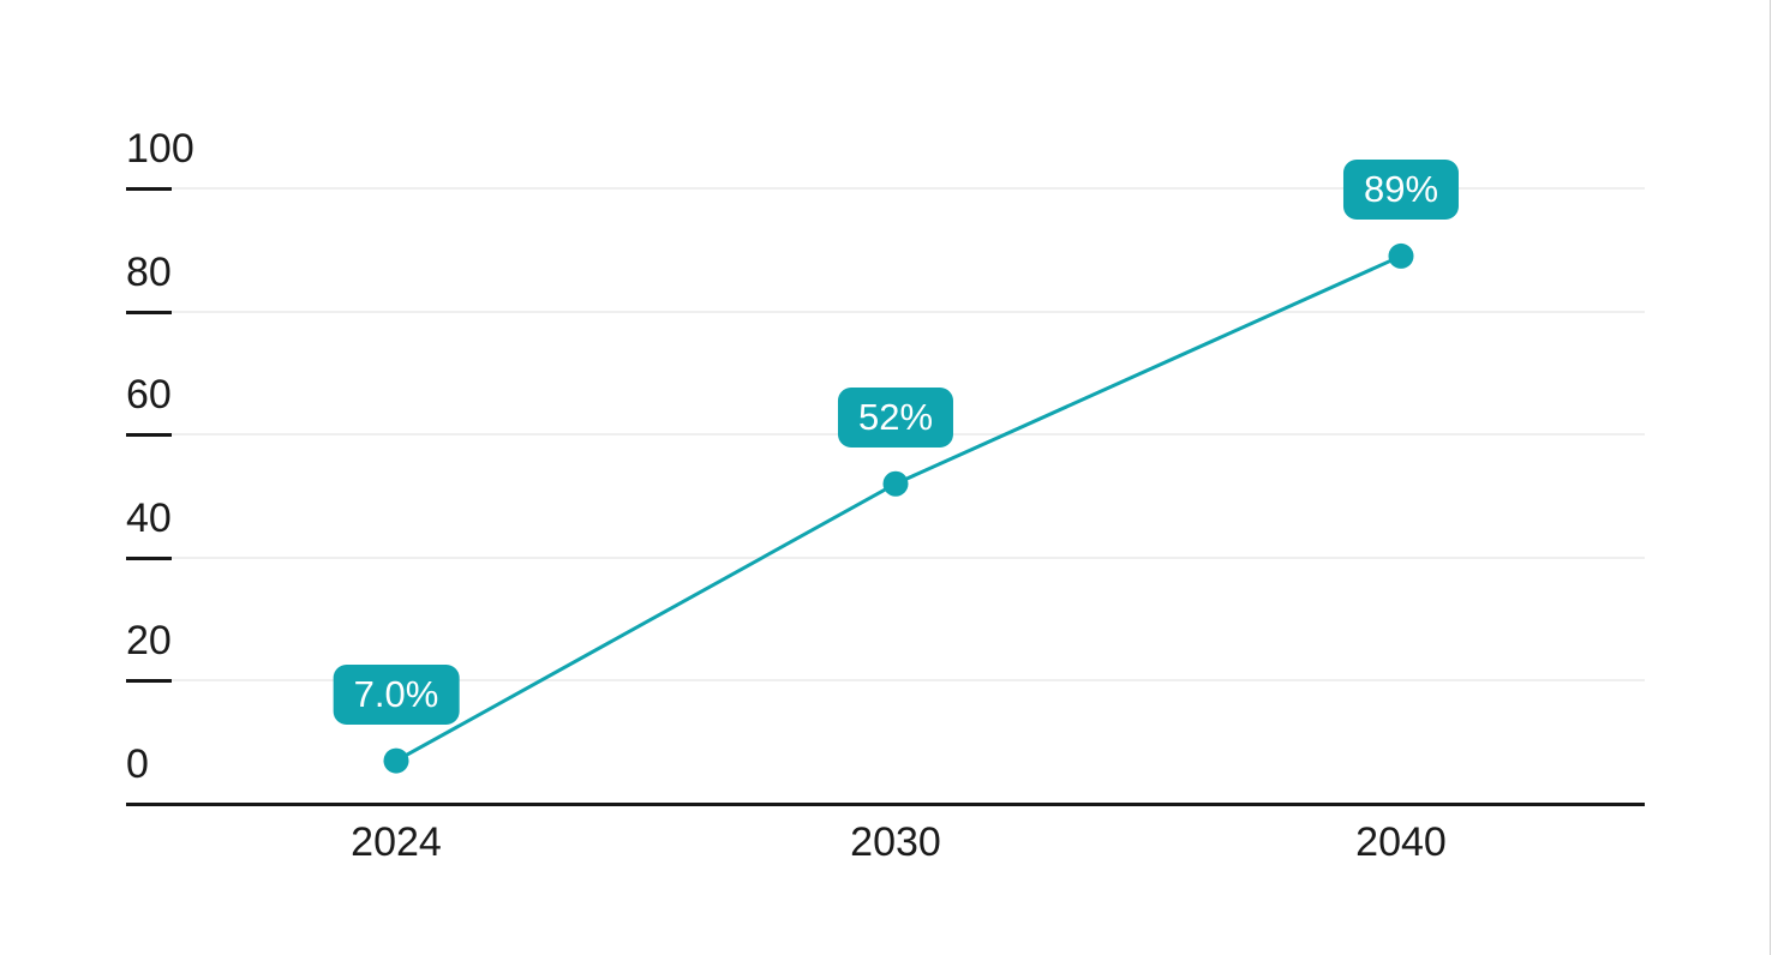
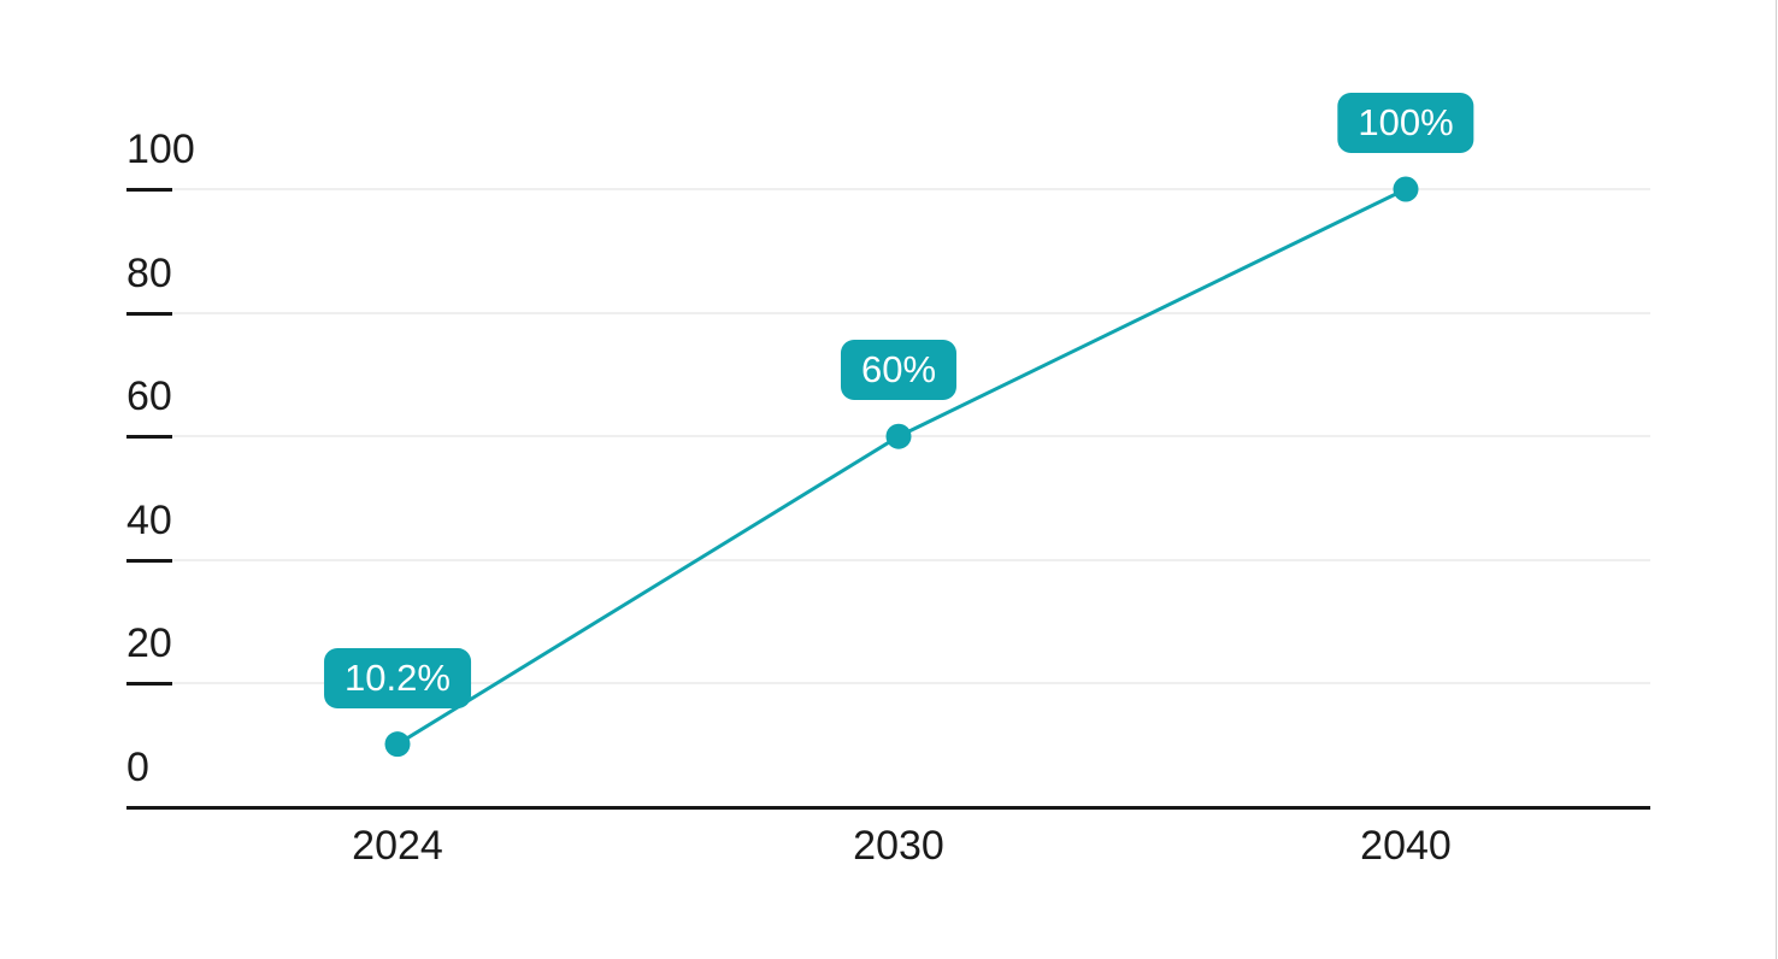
2024: 7.0% -> 10.2%
2030: 52% -> 60%
2040: 89% -> 100%
